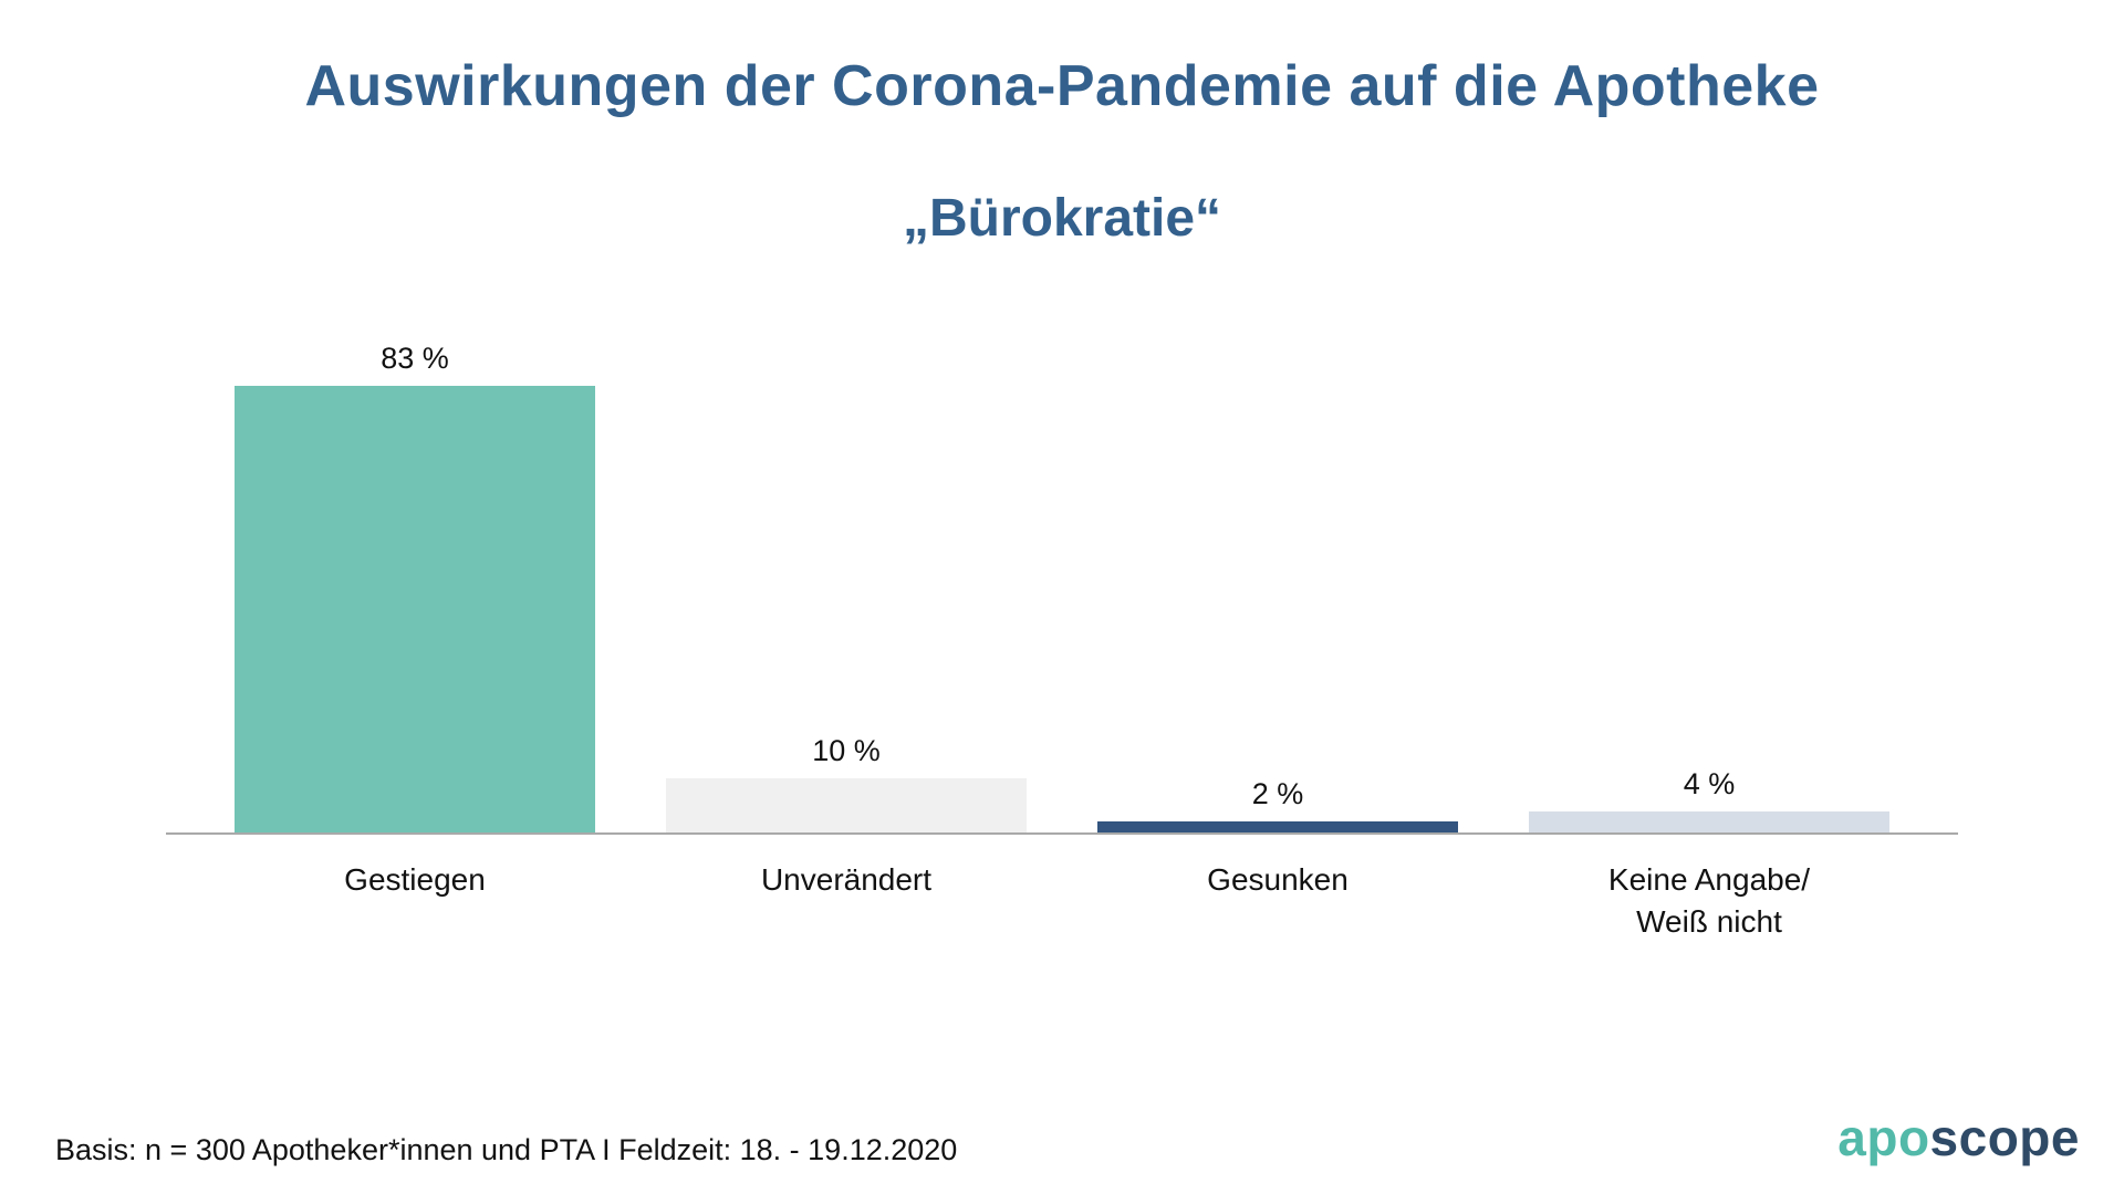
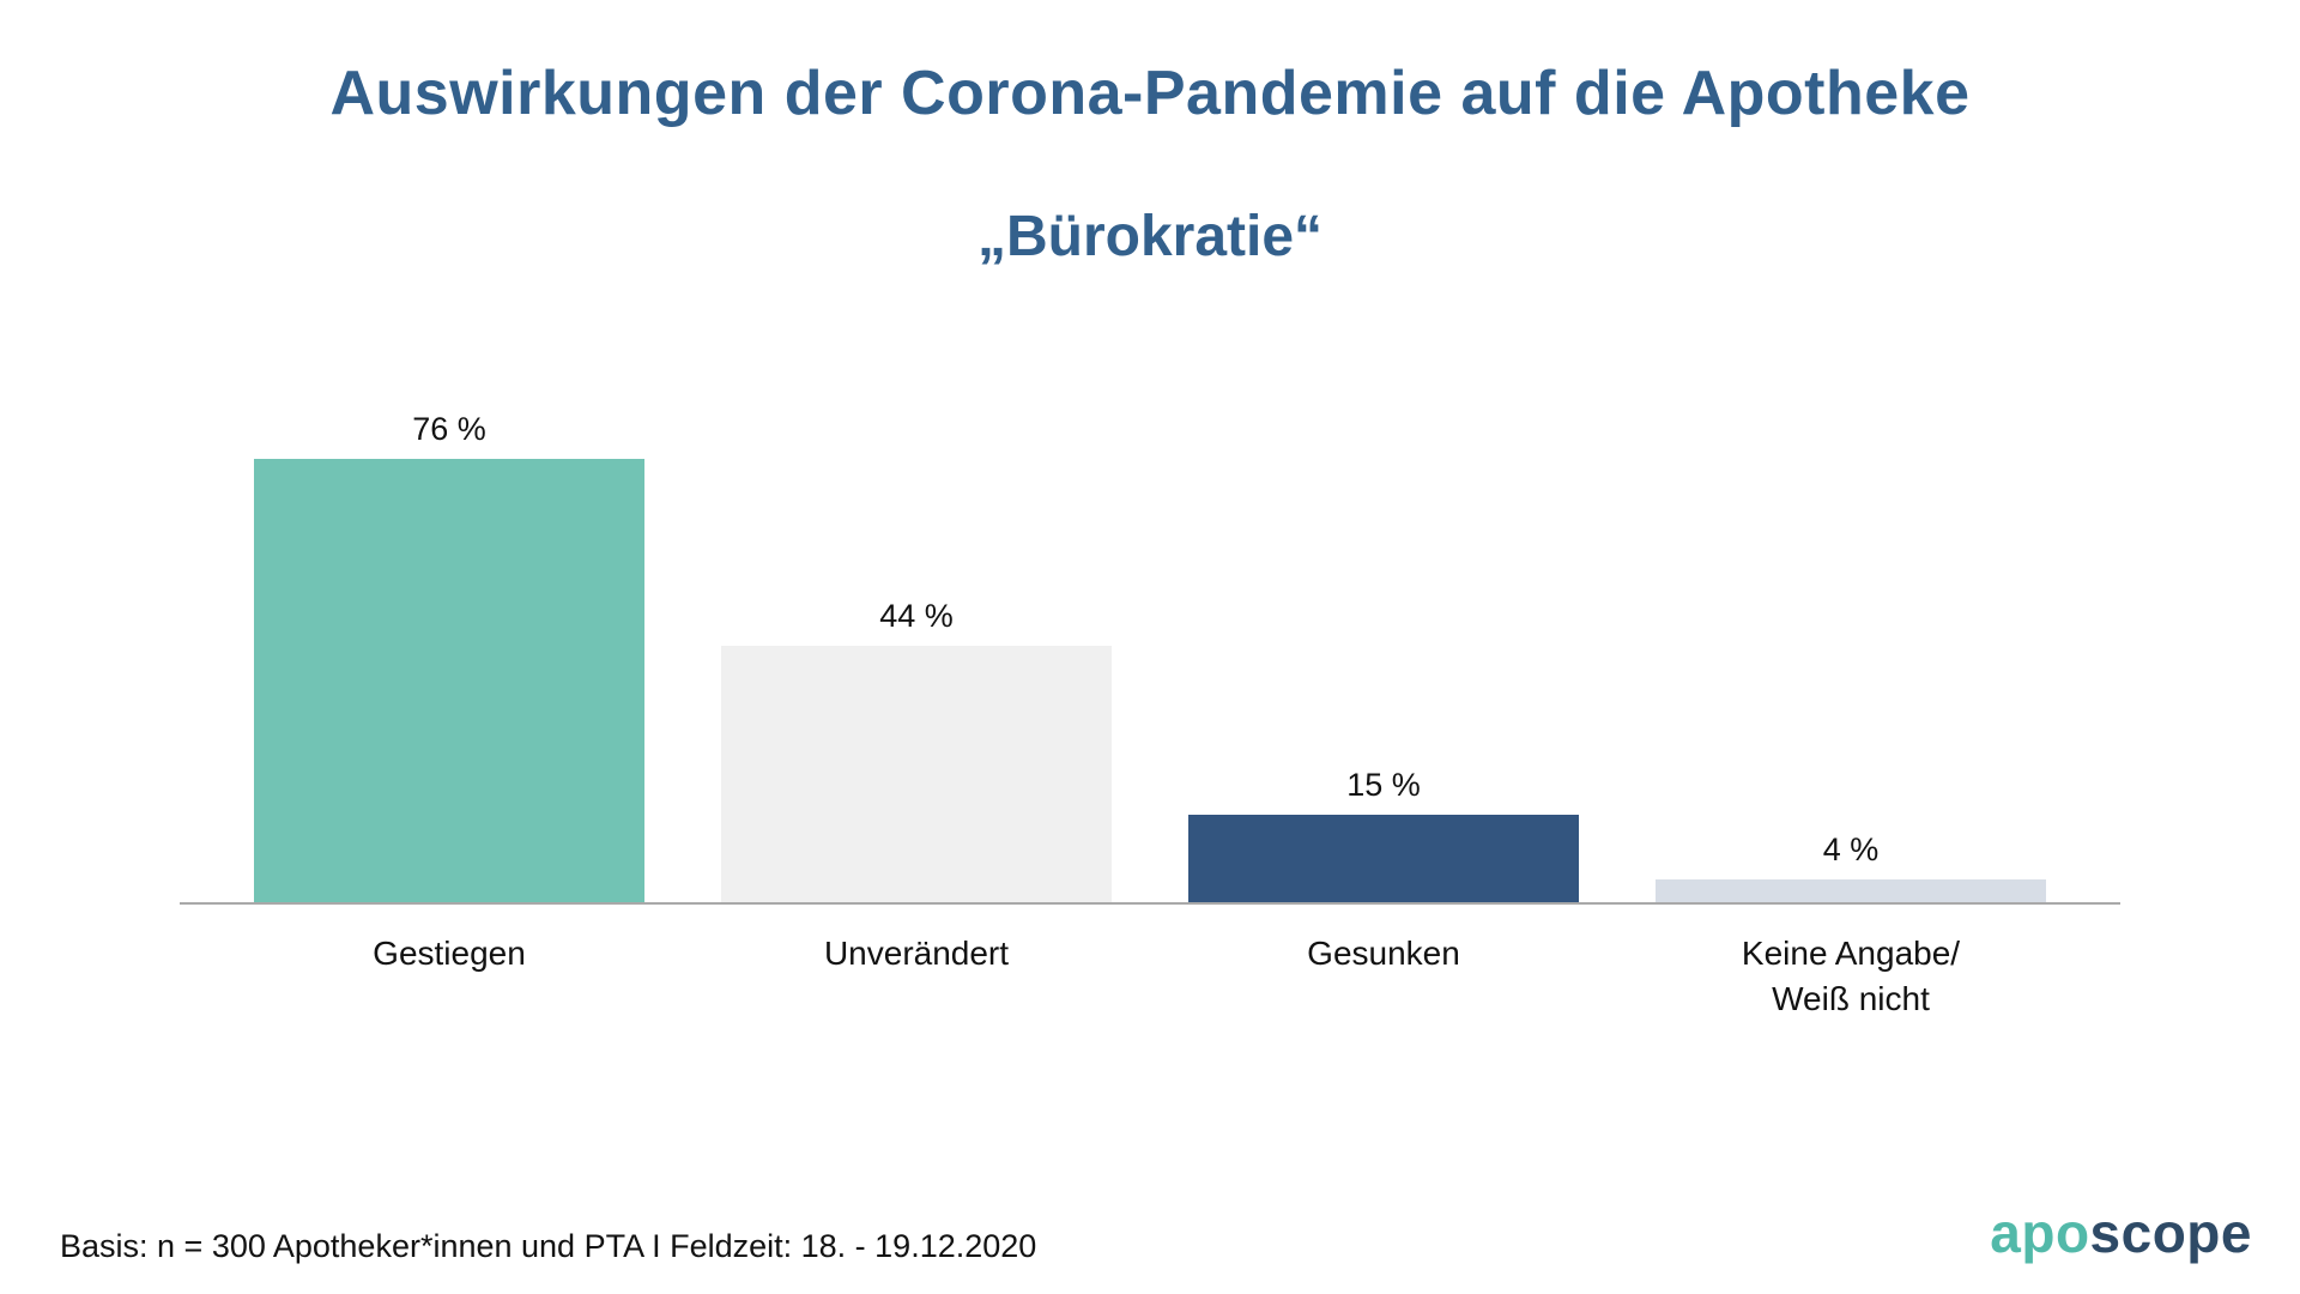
Gestiegen: 83 -> 76
Unverändert: 10 -> 44
Gesunken: 2 -> 15
